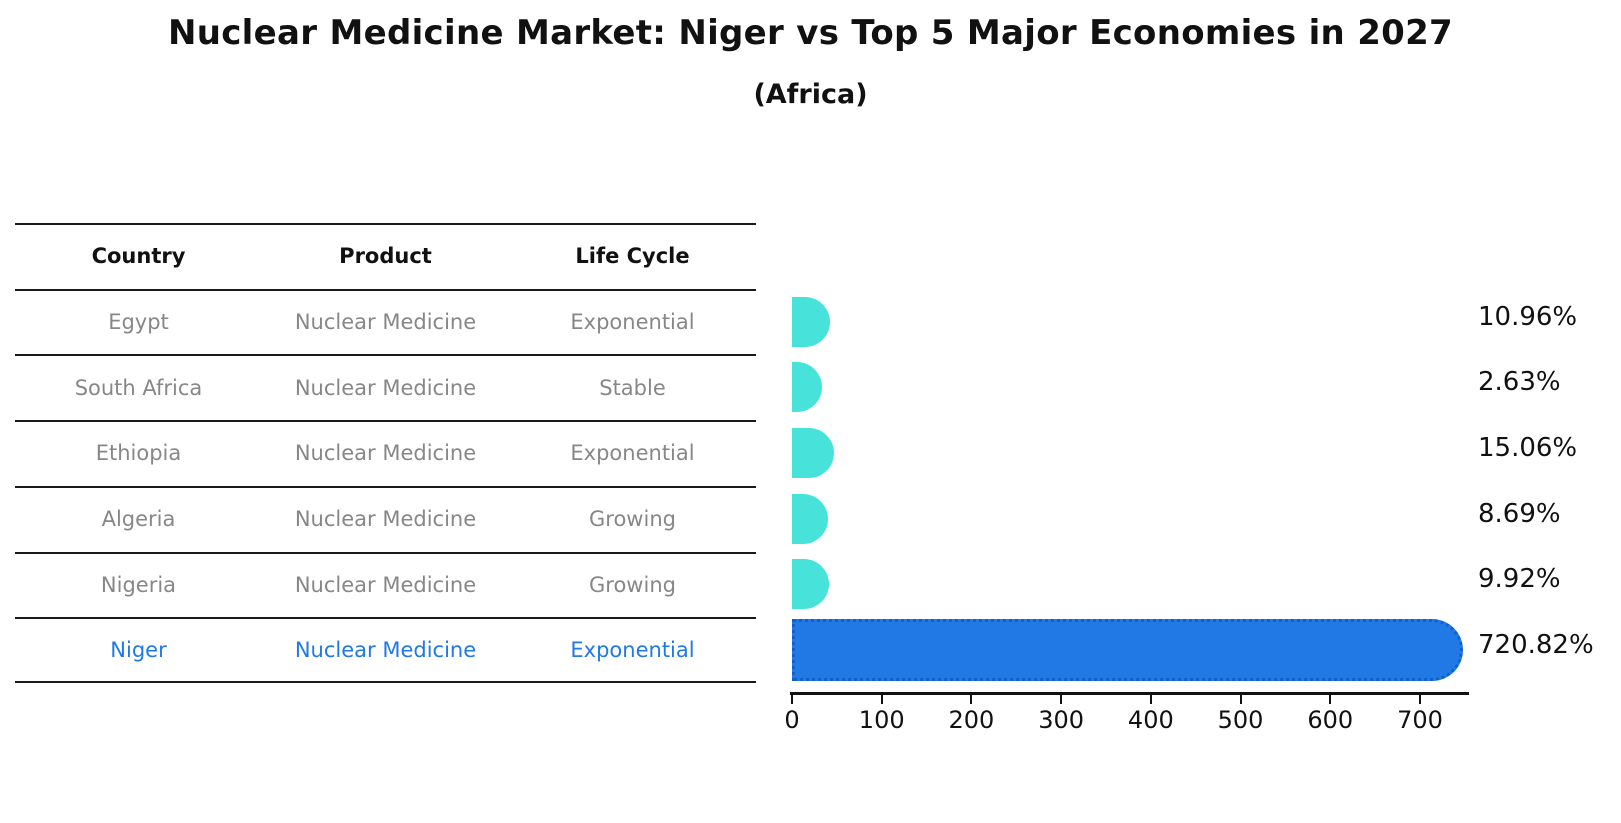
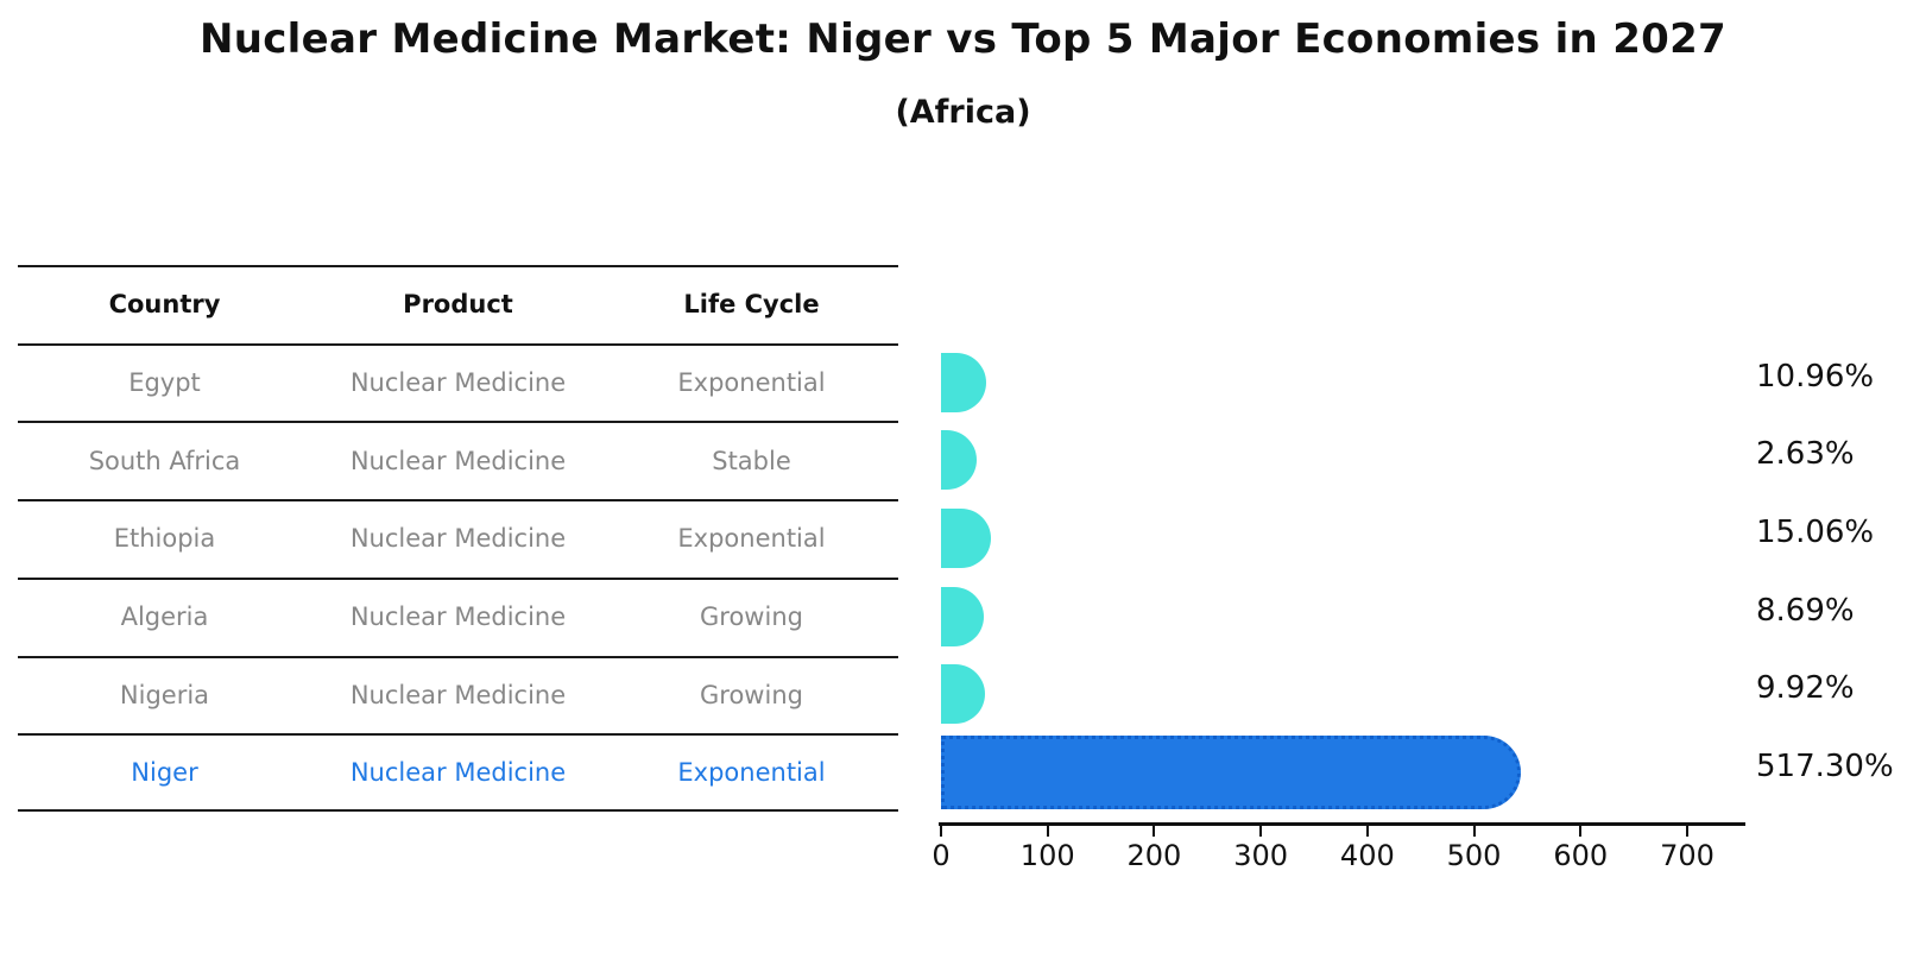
Niger: 720.82% -> 517.30%
